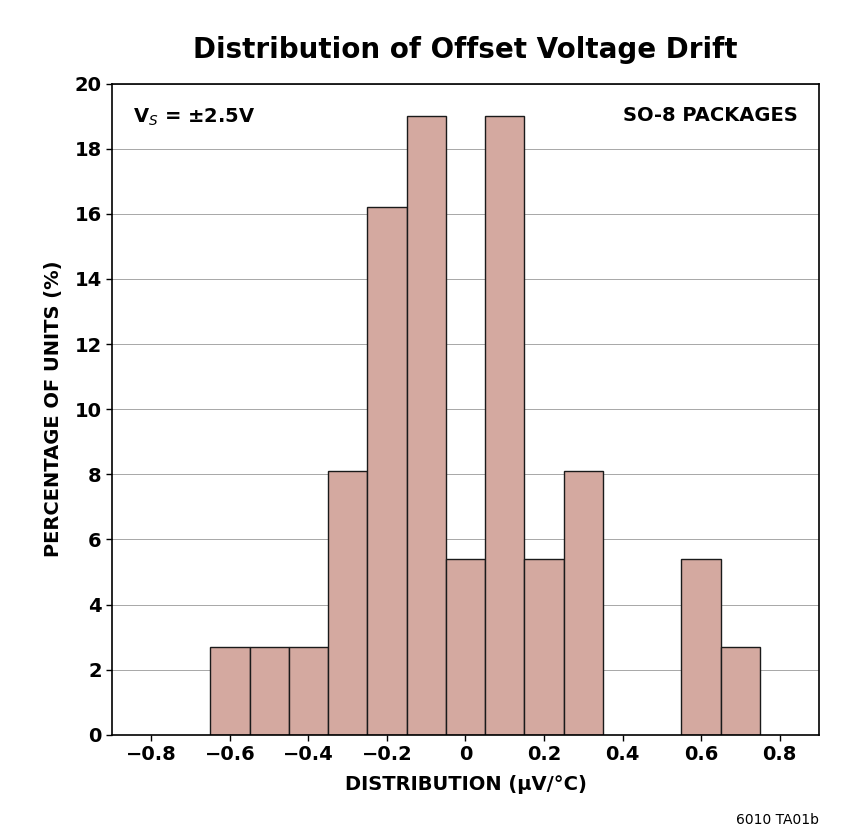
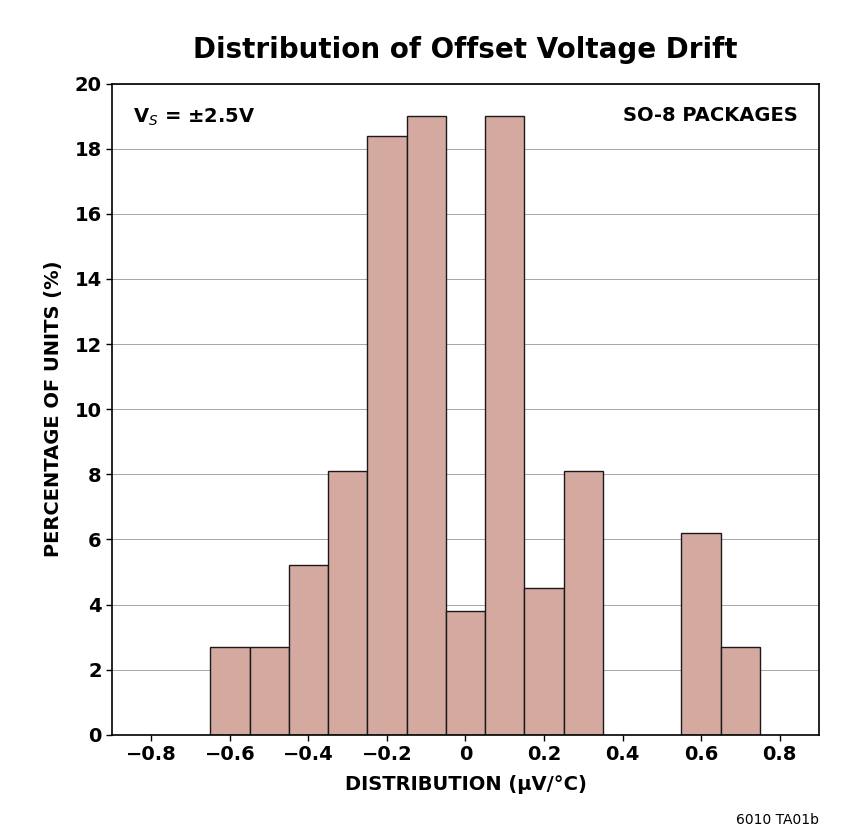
−0.4: 2.7 -> 5.2
−0.2: 16.2 -> 18.4
0: 5.4 -> 3.8
0.2: 5.4 -> 4.5
0.6: 5.4 -> 6.2
